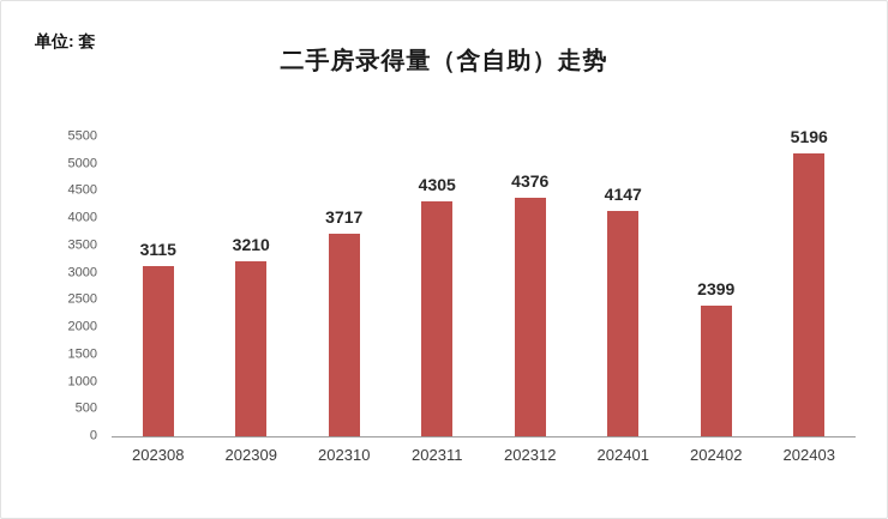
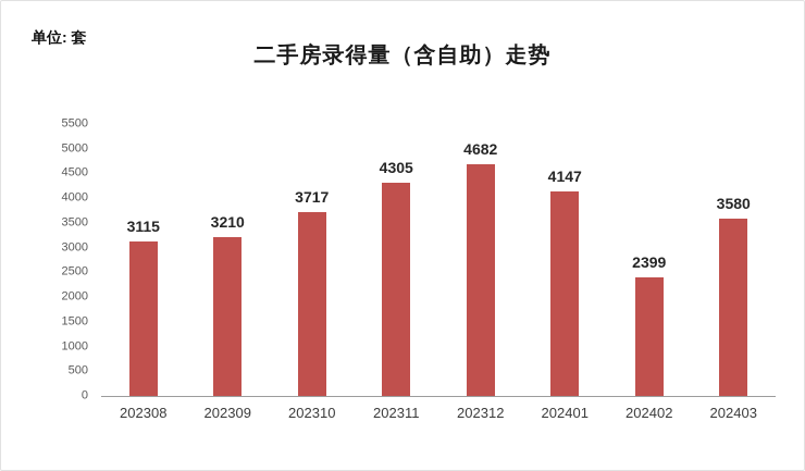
202312: 4376 -> 4682
202403: 5196 -> 3580
